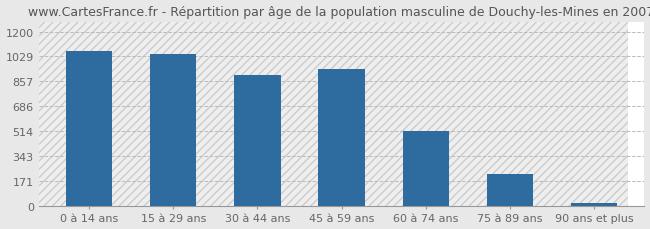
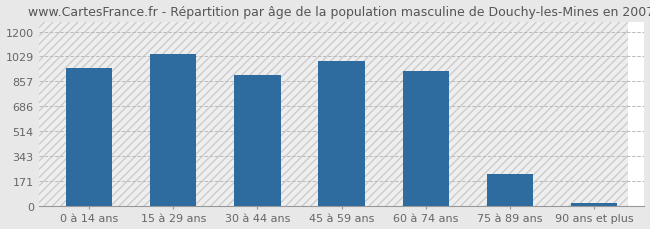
0 à 14 ans: 1060 -> 950
45 à 59 ans: 940 -> 1000
60 à 74 ans: 510 -> 930
